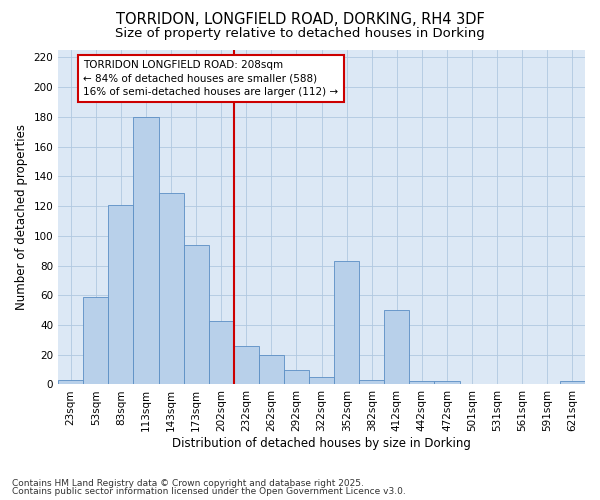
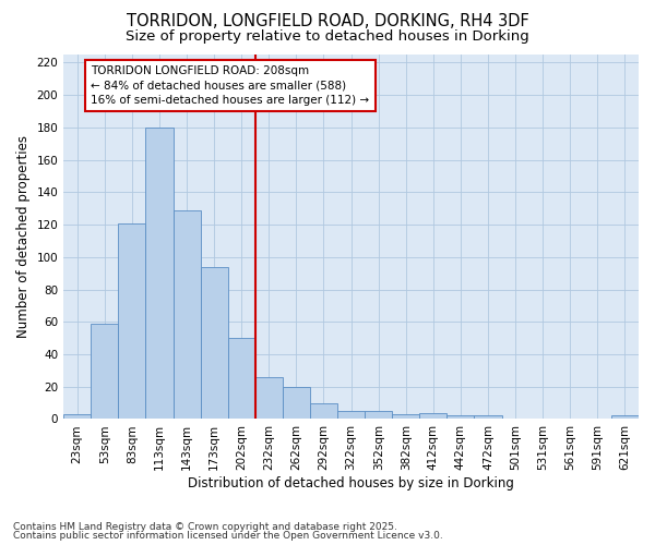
202sqm: 43 -> 50
352sqm: 83 -> 5
412sqm: 50 -> 4
